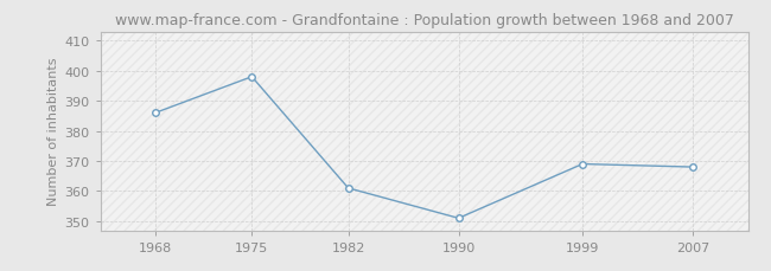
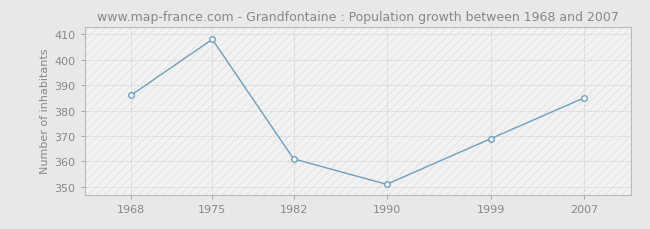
1975: 398 -> 408
2007: 368 -> 385
